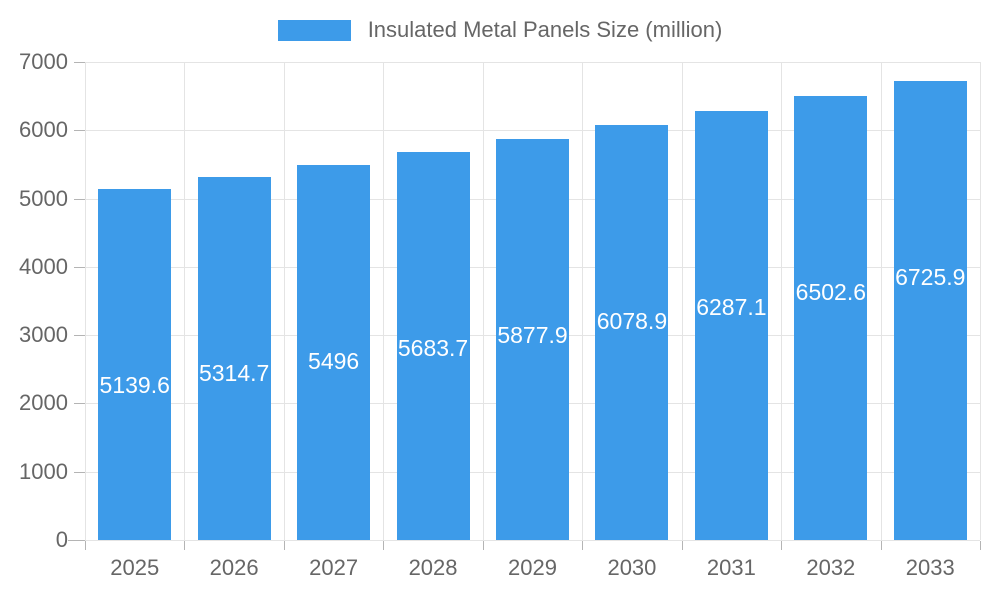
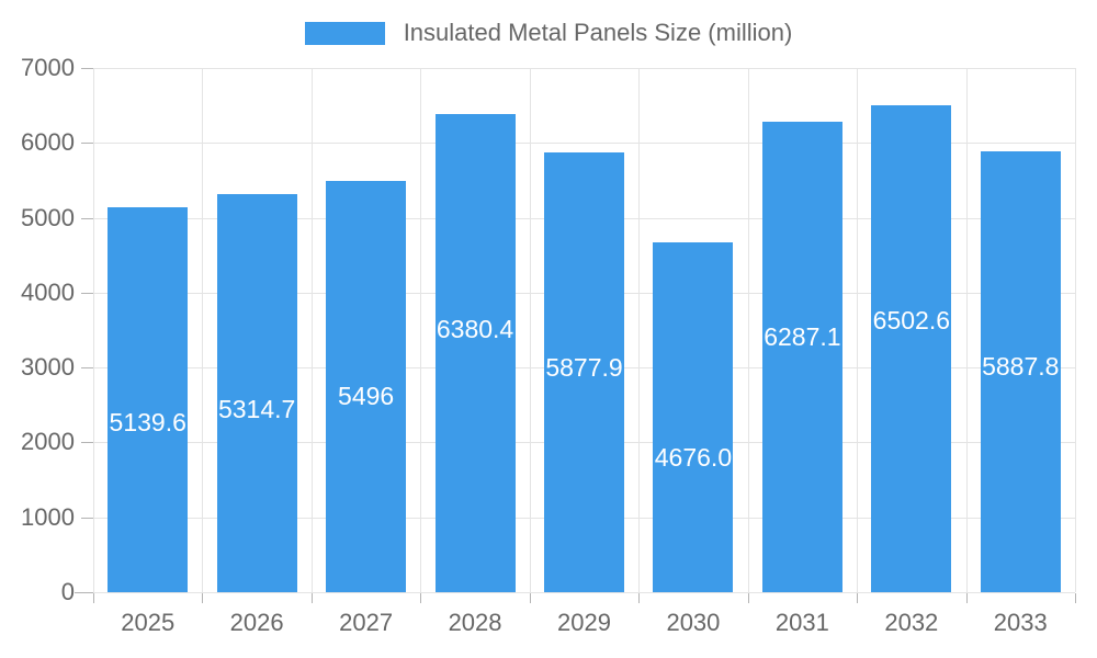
2028: 5683.7 -> 6380.4
2030: 6078.9 -> 4676.0
2033: 6725.9 -> 5887.8
